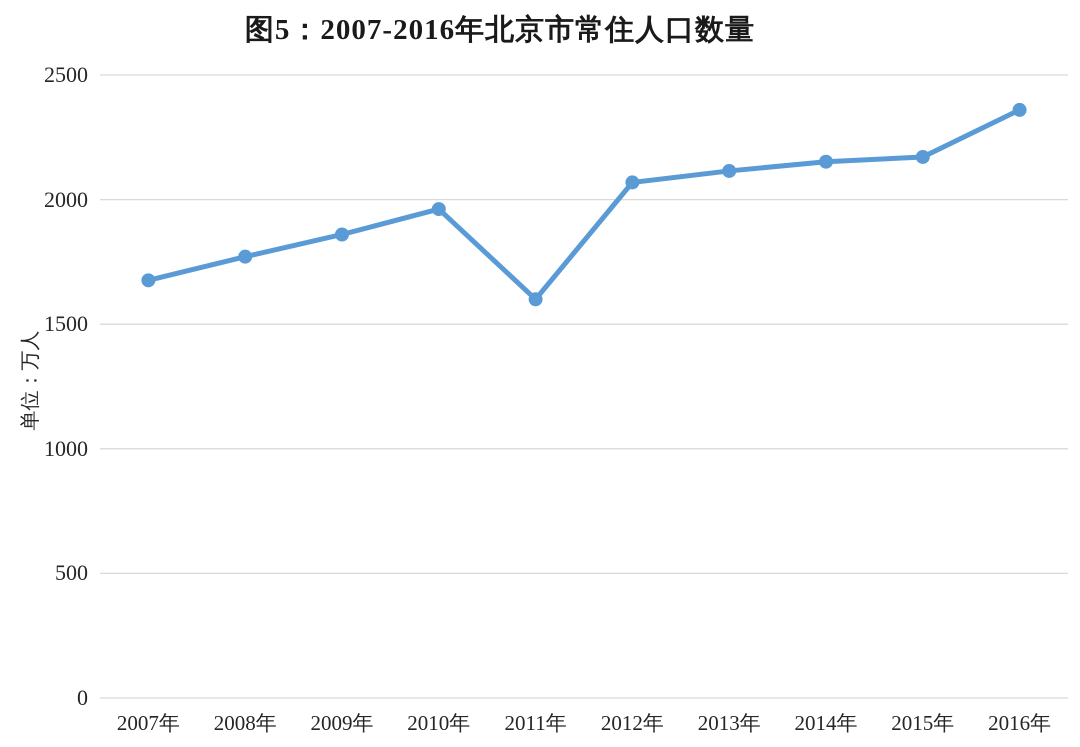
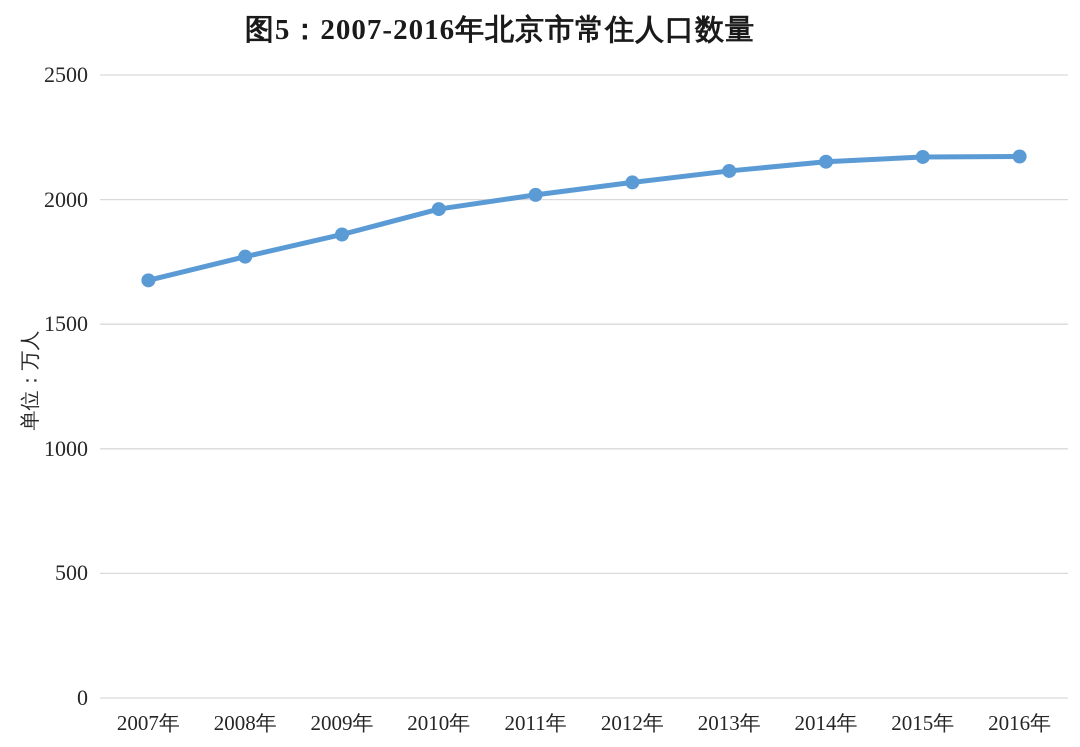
2011年: 1600 -> 2020
2016年: 2360 -> 2170
